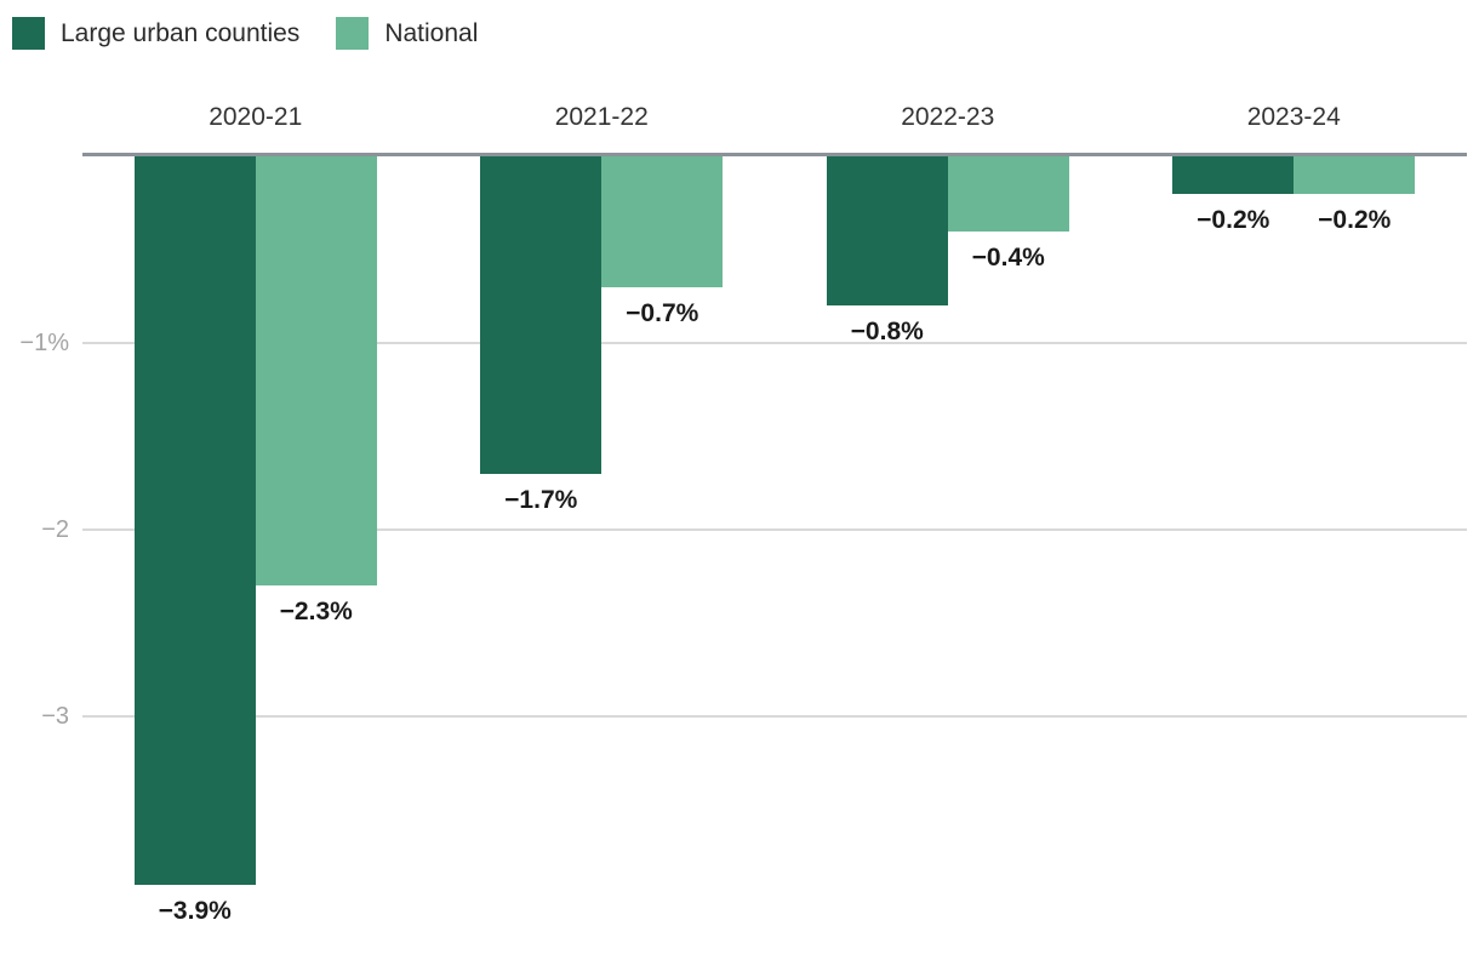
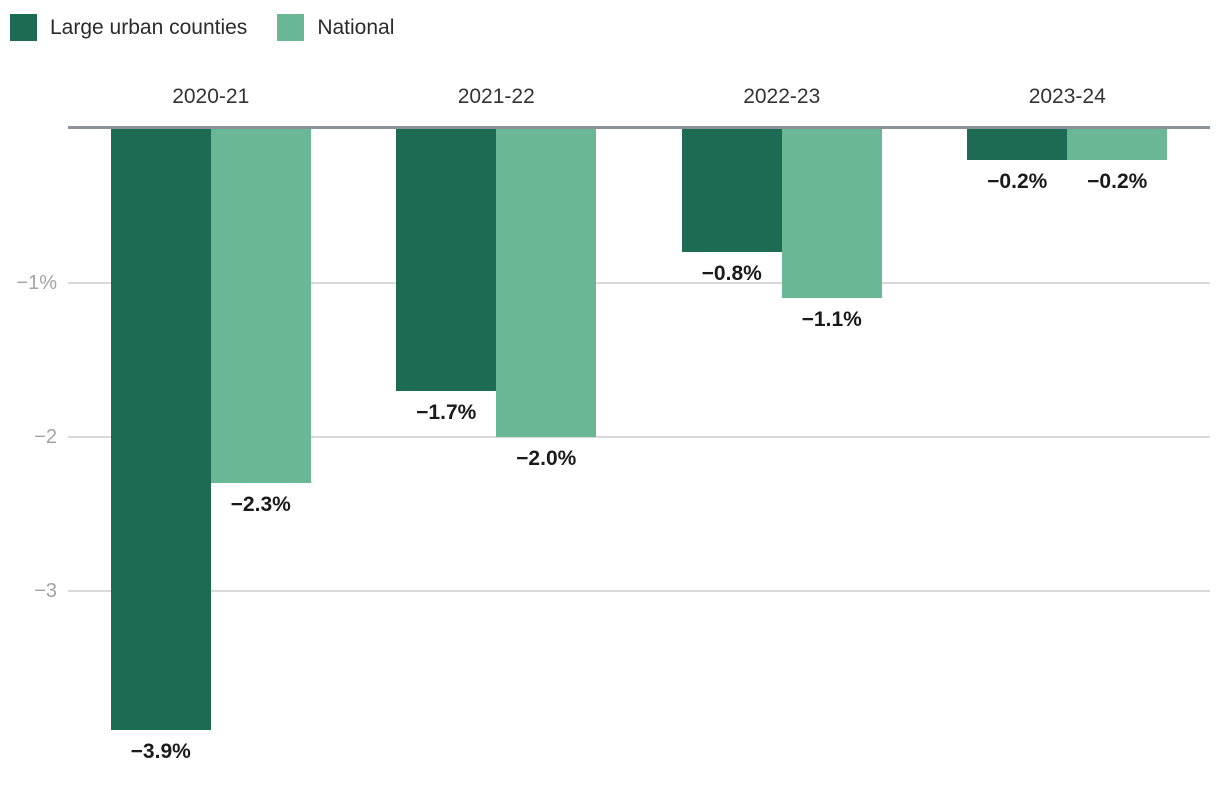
National/2021-22: −0.7% -> −2.0%
National/2022-23: −0.4% -> −1.1%
